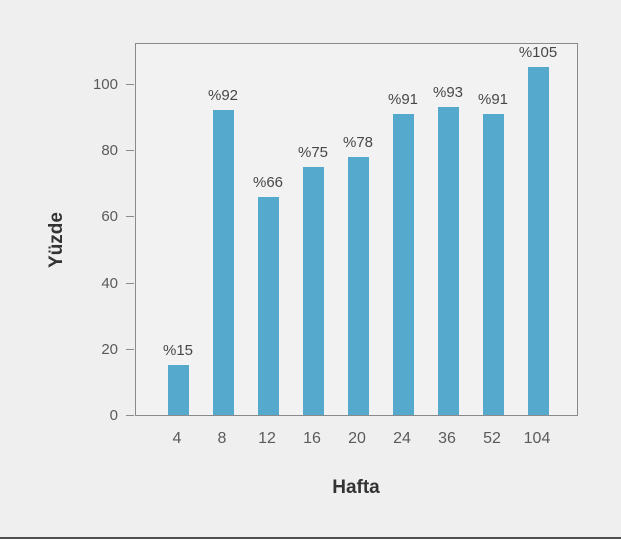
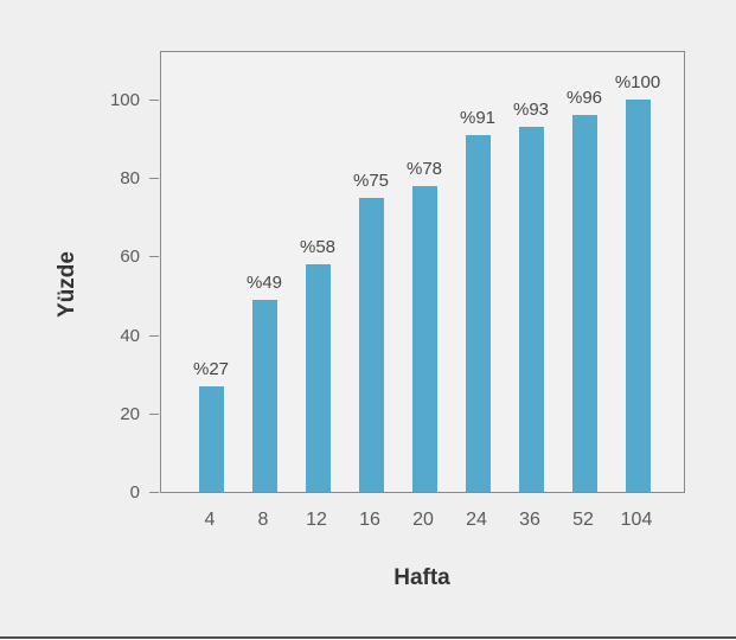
4: 15 -> 27
8: 92 -> 49
12: 66 -> 58
52: 91 -> 96
104: 105 -> 100
